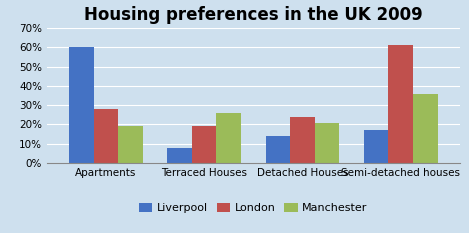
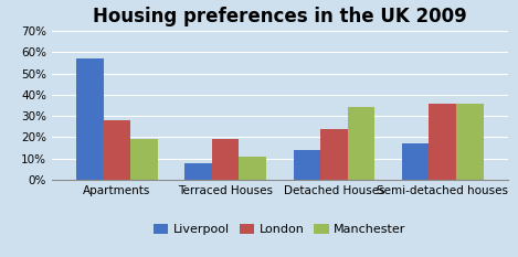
Liverpool/Apartments: 60% -> 57%
Manchester/Terraced Houses: 26% -> 11%
Manchester/Detached Houses: 21% -> 34%
London/Semi-detached houses: 61% -> 36%
